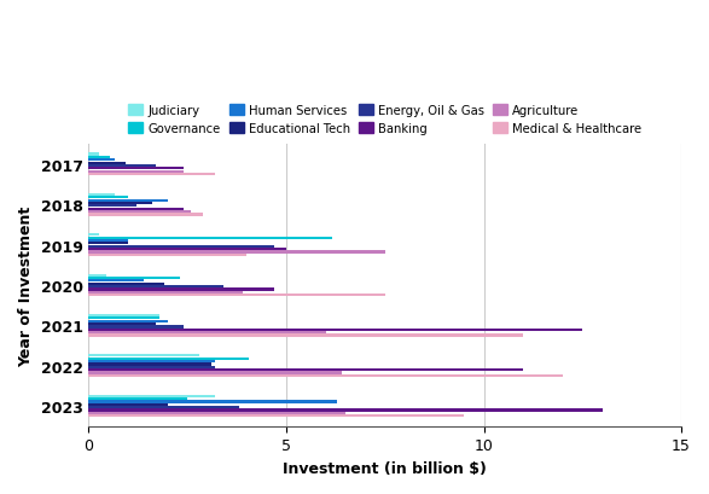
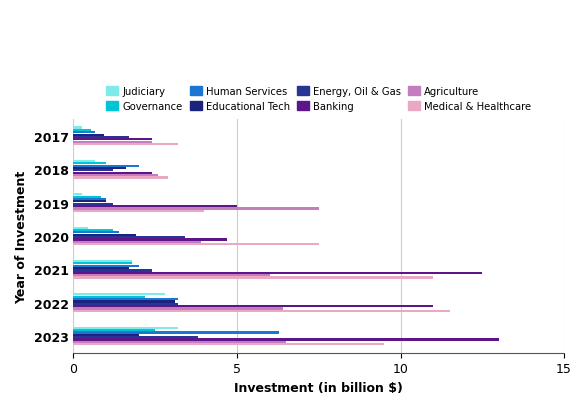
Governance/2019: 6.15 -> 0.85
Energy, Oil & Gas/2019: 4.7 -> 1.2
Governance/2020: 2.30 -> 1.20
Governance/2022: 4.05 -> 2.20
Medical & Healthcare/2022: 12.0 -> 11.5
